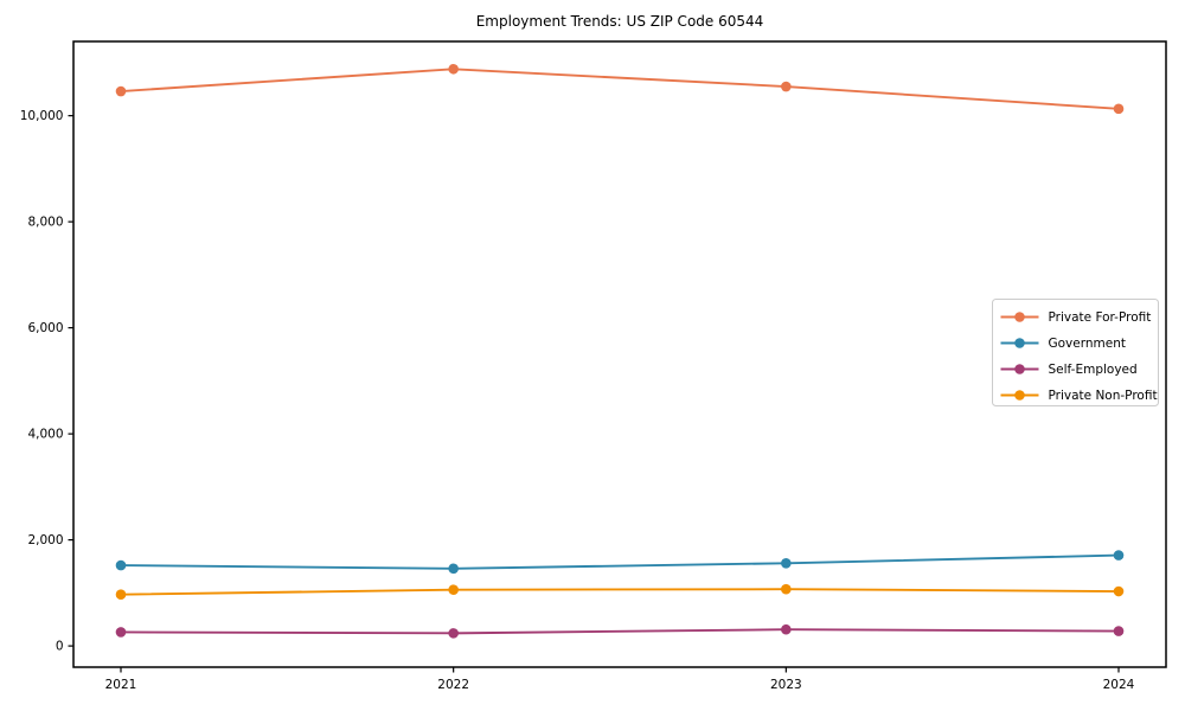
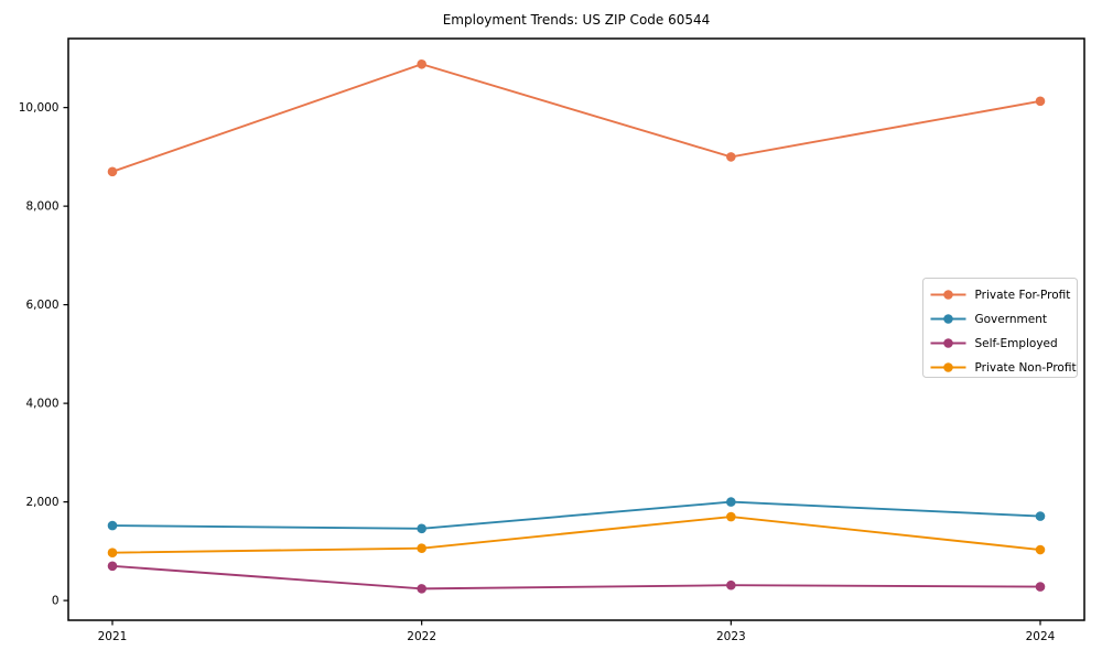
Private For-Profit/2021: 10500 -> 8700
Self-Employed/2021: 300 -> 700
Private For-Profit/2023: 10600 -> 9000
Government/2023: 1600 -> 2000
Private Non-Profit/2023: 1100 -> 1700
